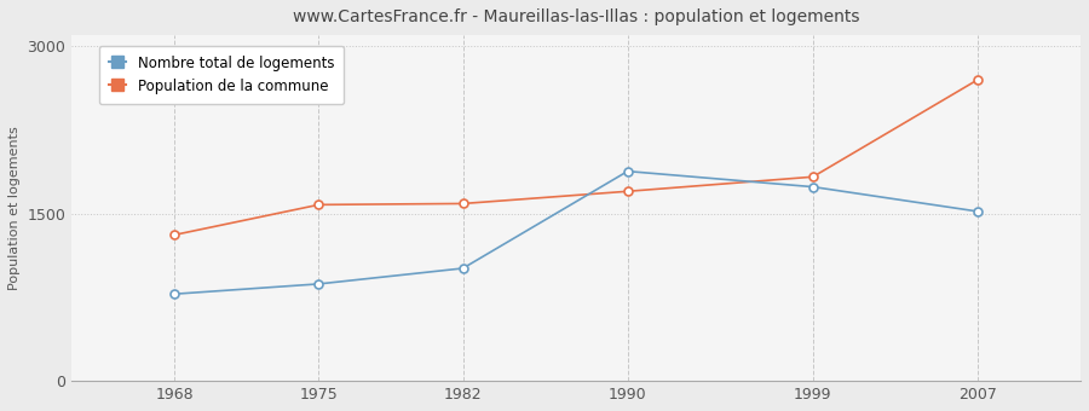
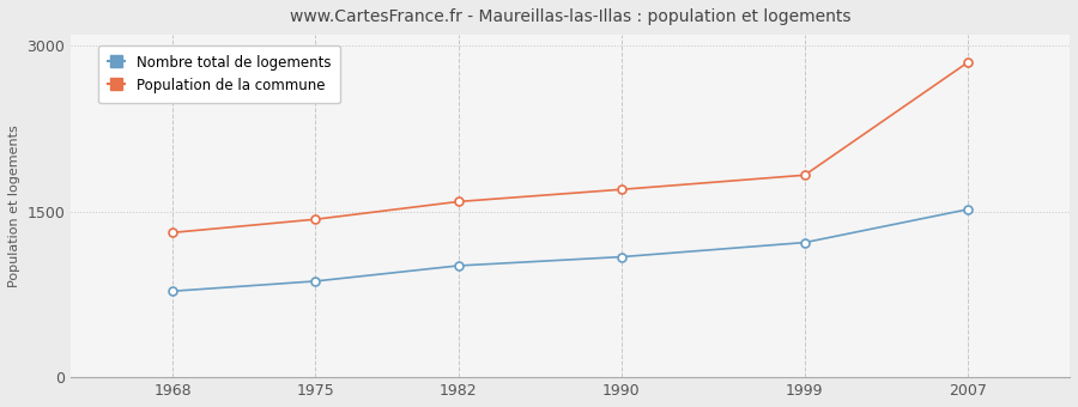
Population de la commune/1975: 1580 -> 1430
Nombre total de logements/1990: 1880 -> 1090
Nombre total de logements/1999: 1740 -> 1220
Population de la commune/2007: 2700 -> 2850
